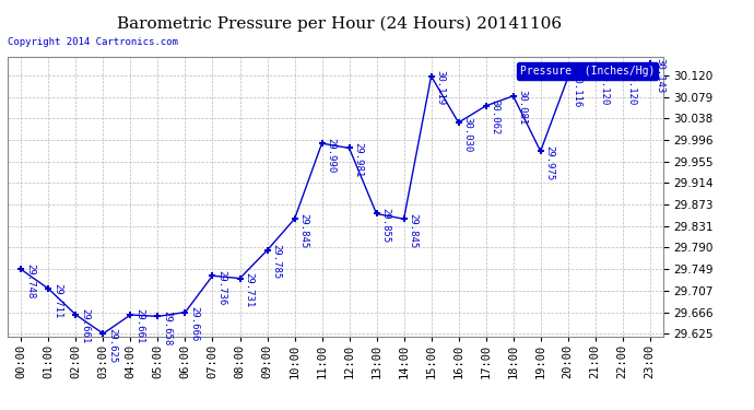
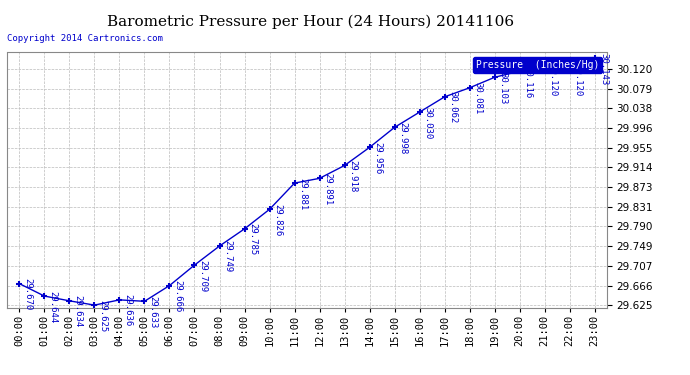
00:00: 29.748 -> 29.670
01:00: 29.711 -> 29.644
02:00: 29.661 -> 29.634
04:00: 29.661 -> 29.636
05:00: 29.658 -> 29.633
07:00: 29.736 -> 29.709
08:00: 29.731 -> 29.749
10:00: 29.845 -> 29.826
11:00: 29.990 -> 29.881
12:00: 29.981 -> 29.891
13:00: 29.855 -> 29.918
14:00: 29.845 -> 29.956
15:00: 30.119 -> 29.998
19:00: 29.975 -> 30.103
